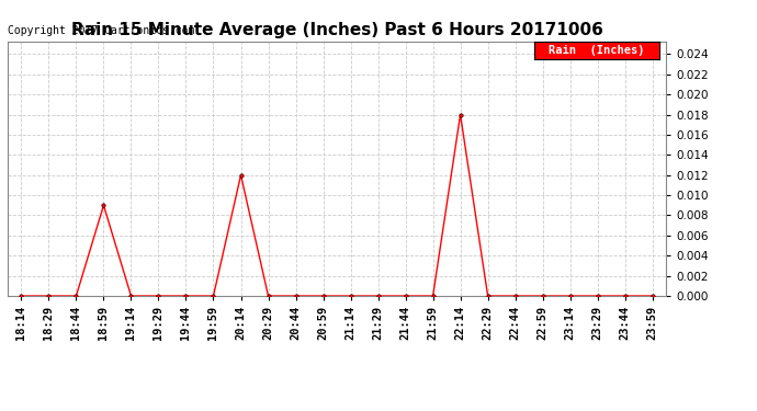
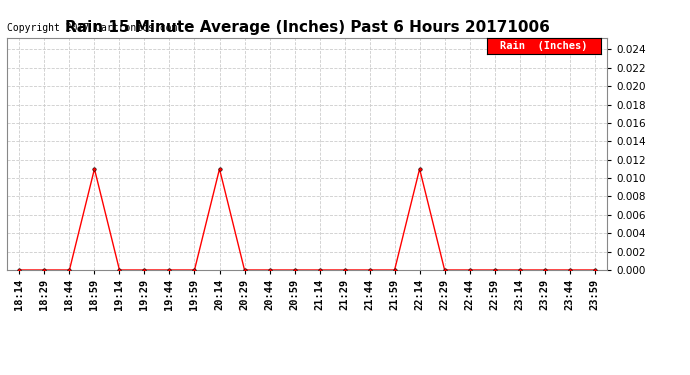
18:59: 0.009 -> 0.011
20:14: 0.012 -> 0.011
22:14: 0.018 -> 0.011
